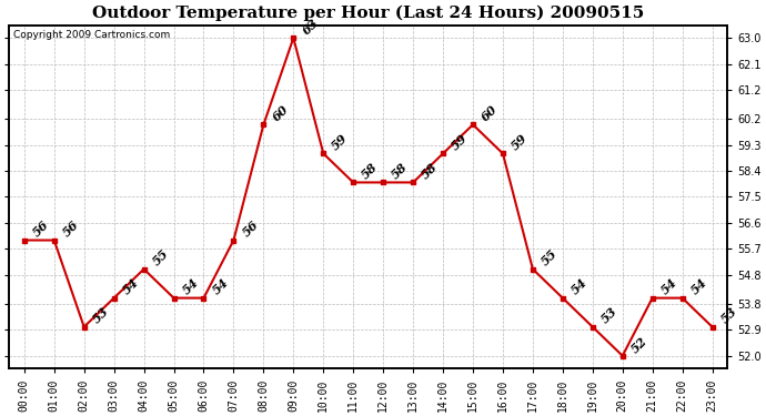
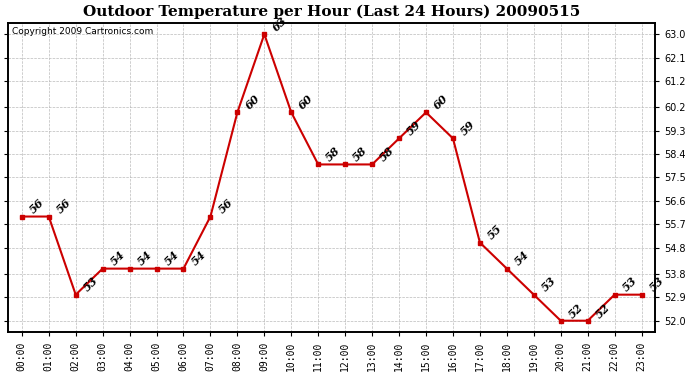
04:00: 55 -> 54
10:00: 59 -> 60
21:00: 54 -> 52
22:00: 54 -> 53
